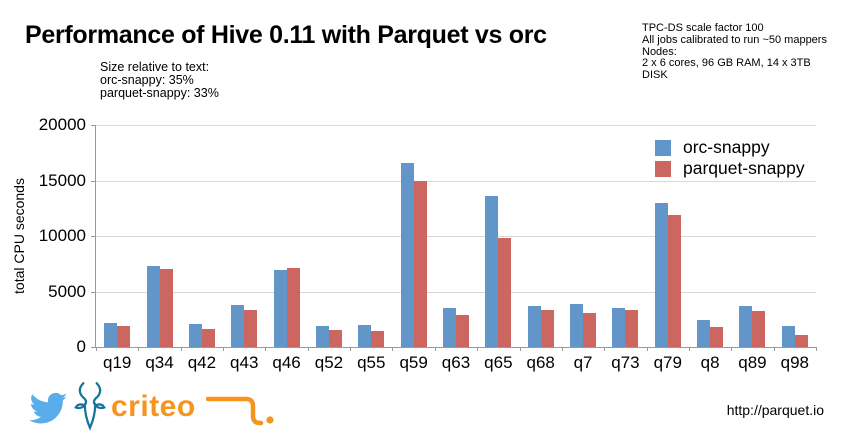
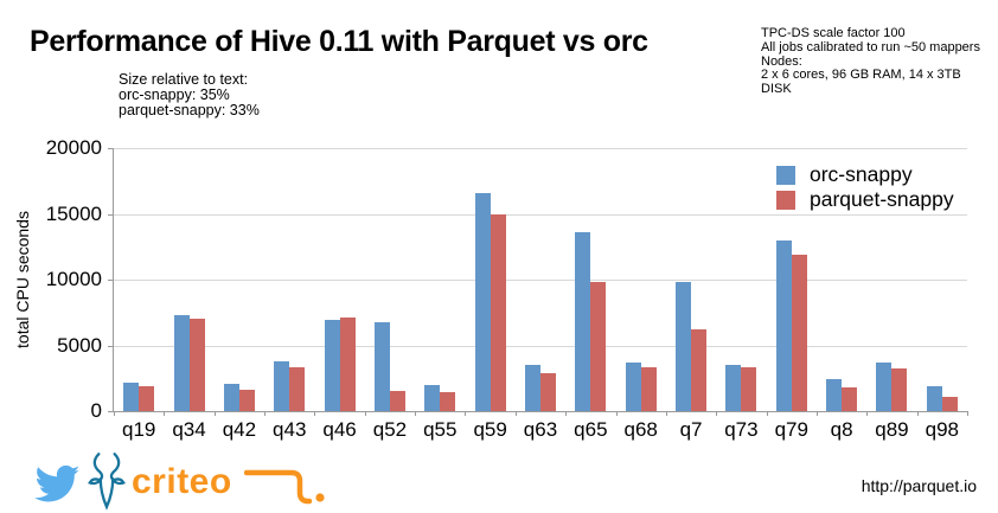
orc-snappy/q52: 1900 -> 6800
orc-snappy/q7: 3900 -> 9800
parquet-snappy/q7: 3000 -> 6200
